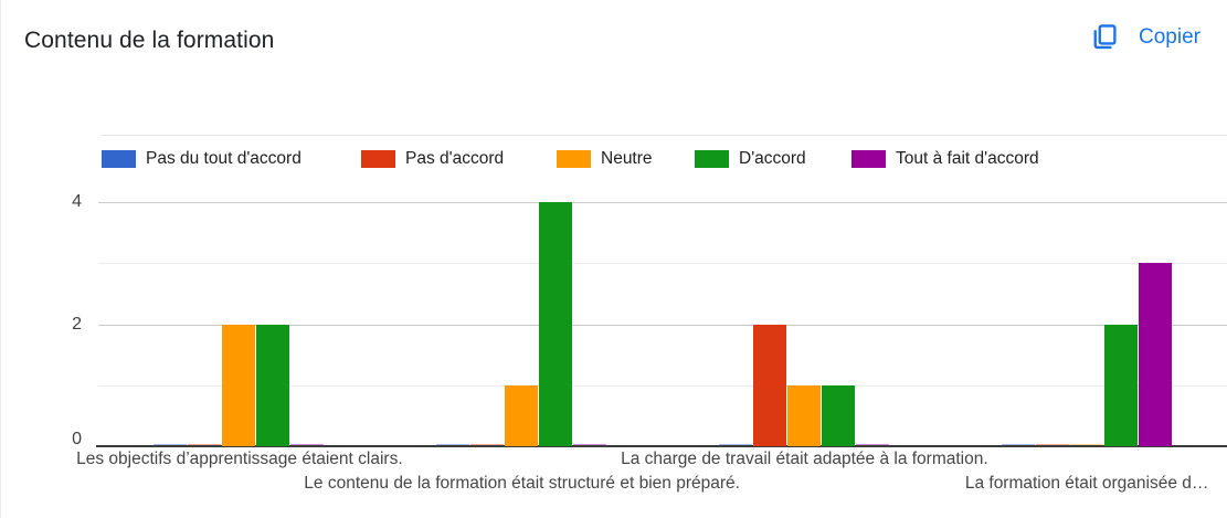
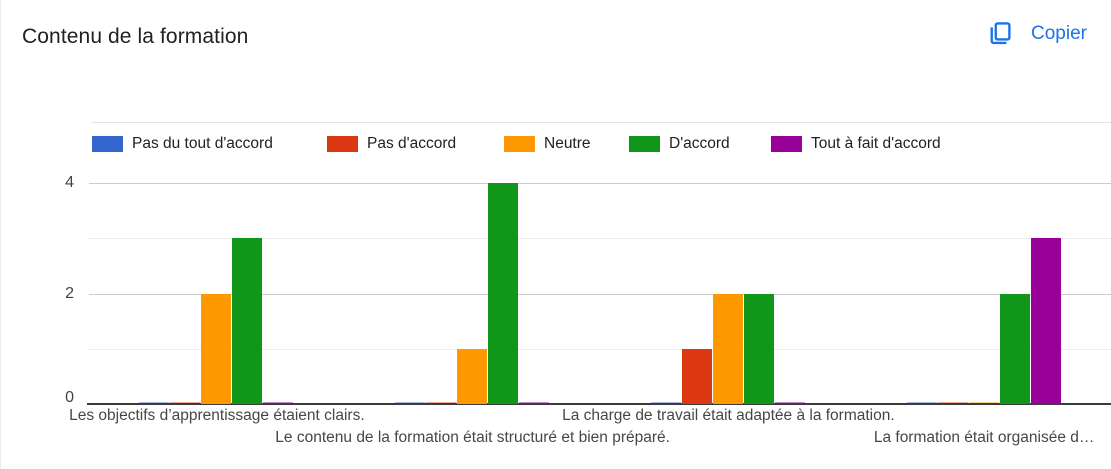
D'accord/Les objectifs d’apprentissage étaient clairs.: 2 -> 3
Pas d'accord/La charge de travail était adaptée à la formation.: 2 -> 1
Neutre/La charge de travail était adaptée à la formation.: 1 -> 2
D'accord/La charge de travail était adaptée à la formation.: 1 -> 2
